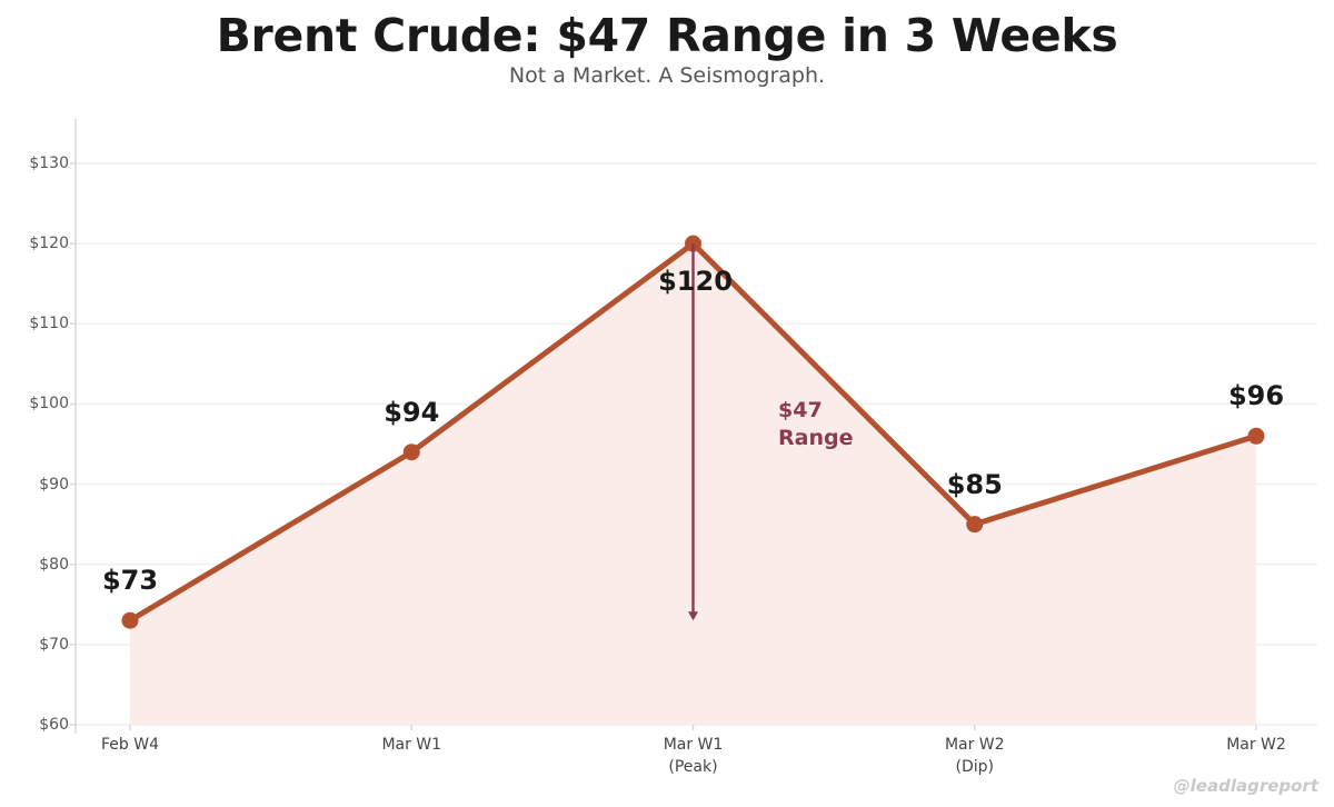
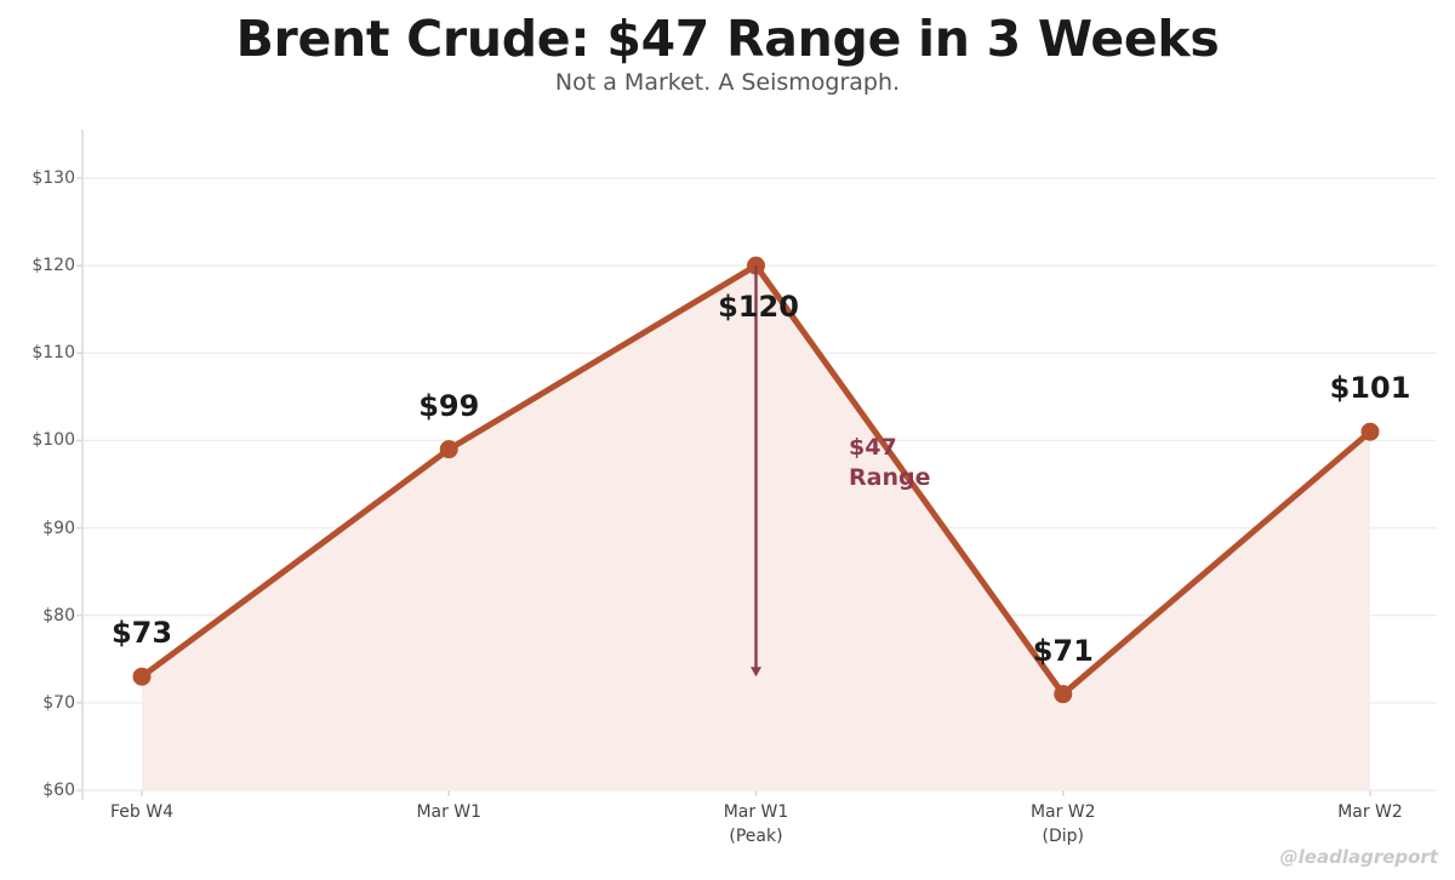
Mar W1: $94 -> $99
Mar W2 (Dip): $85 -> $71
Mar W2: $96 -> $101
